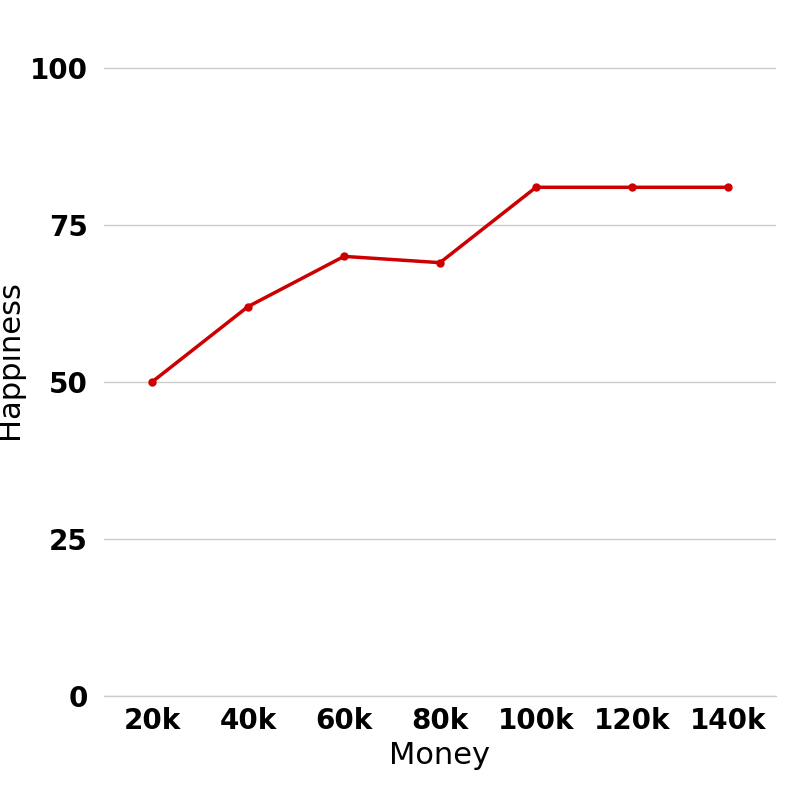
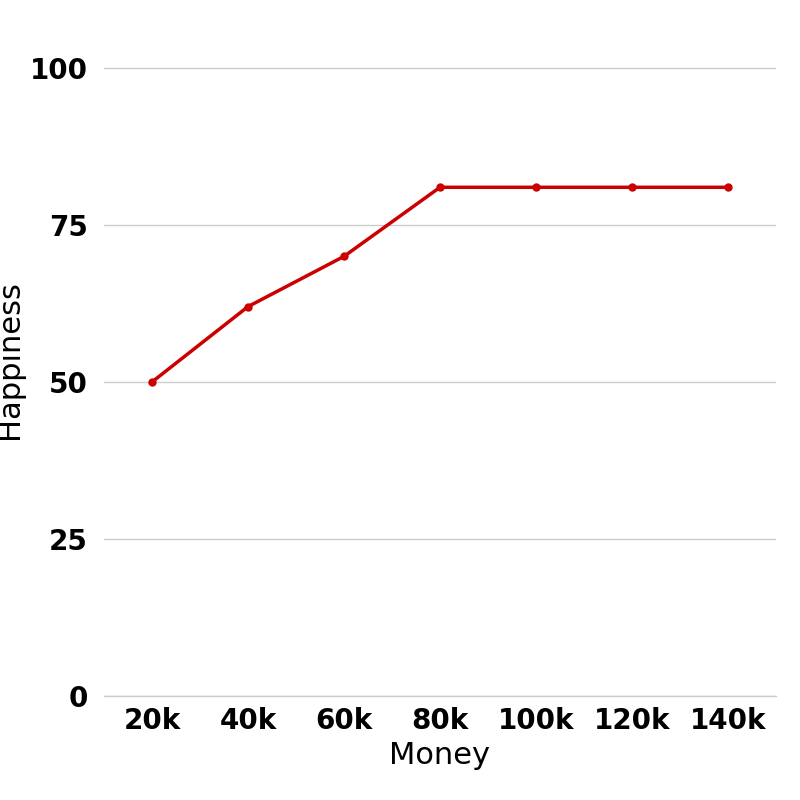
80k: 69 -> 81
